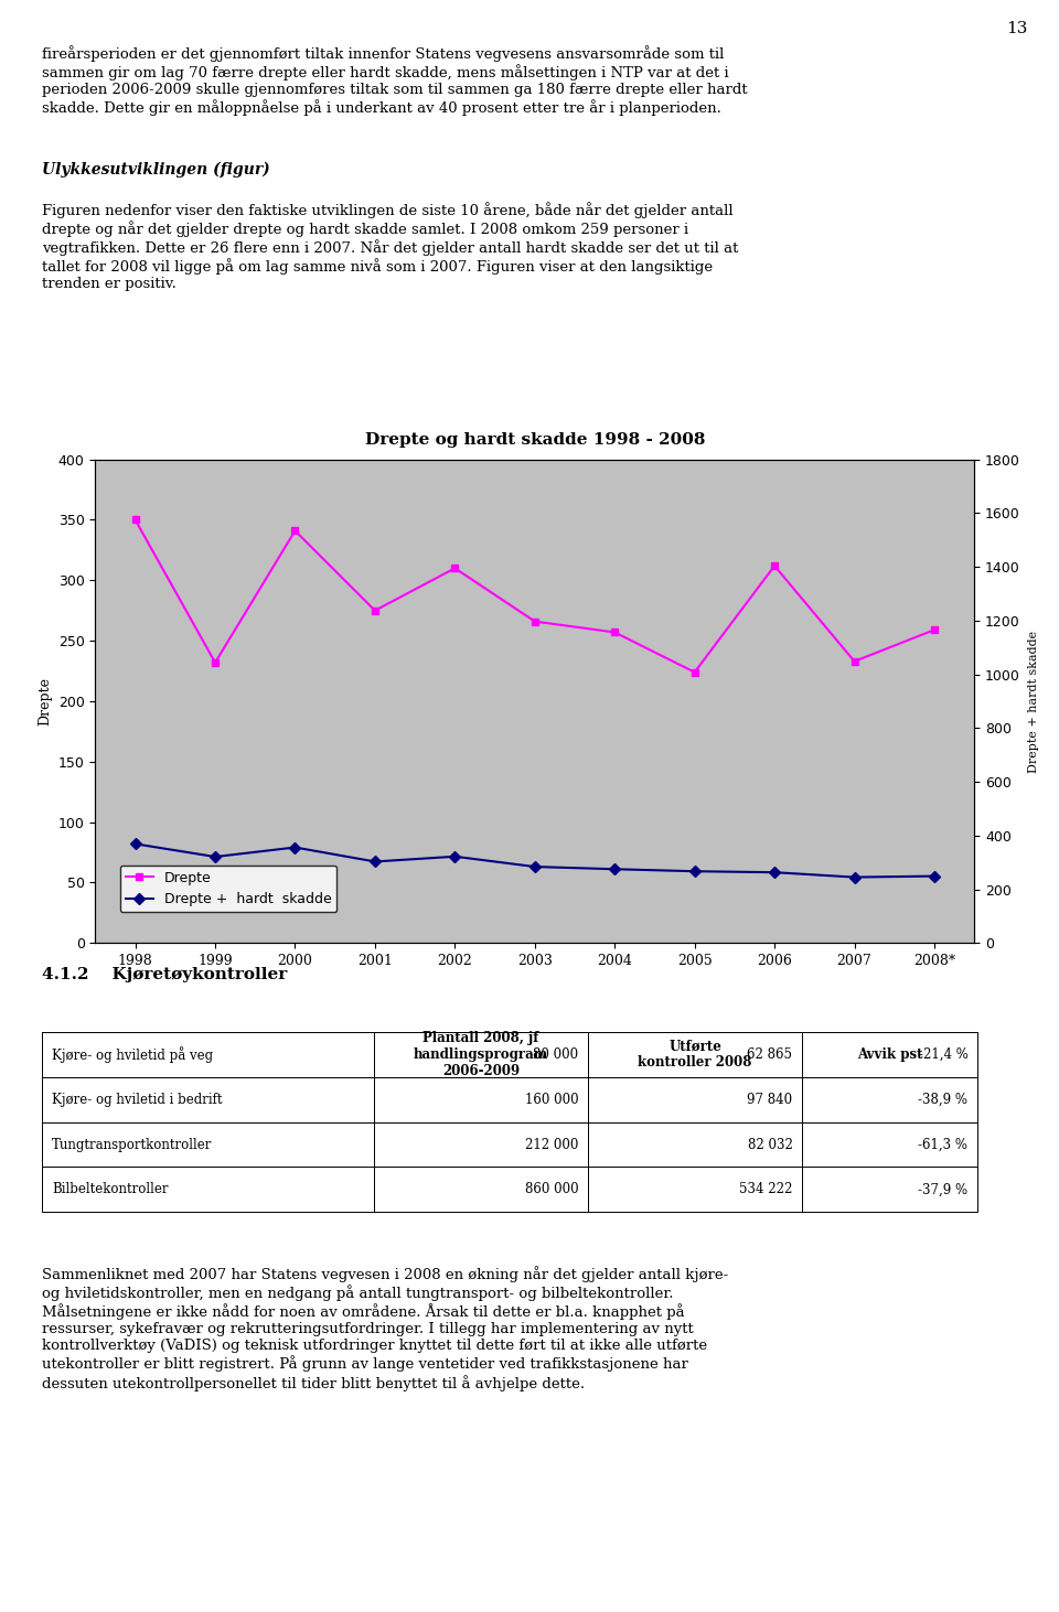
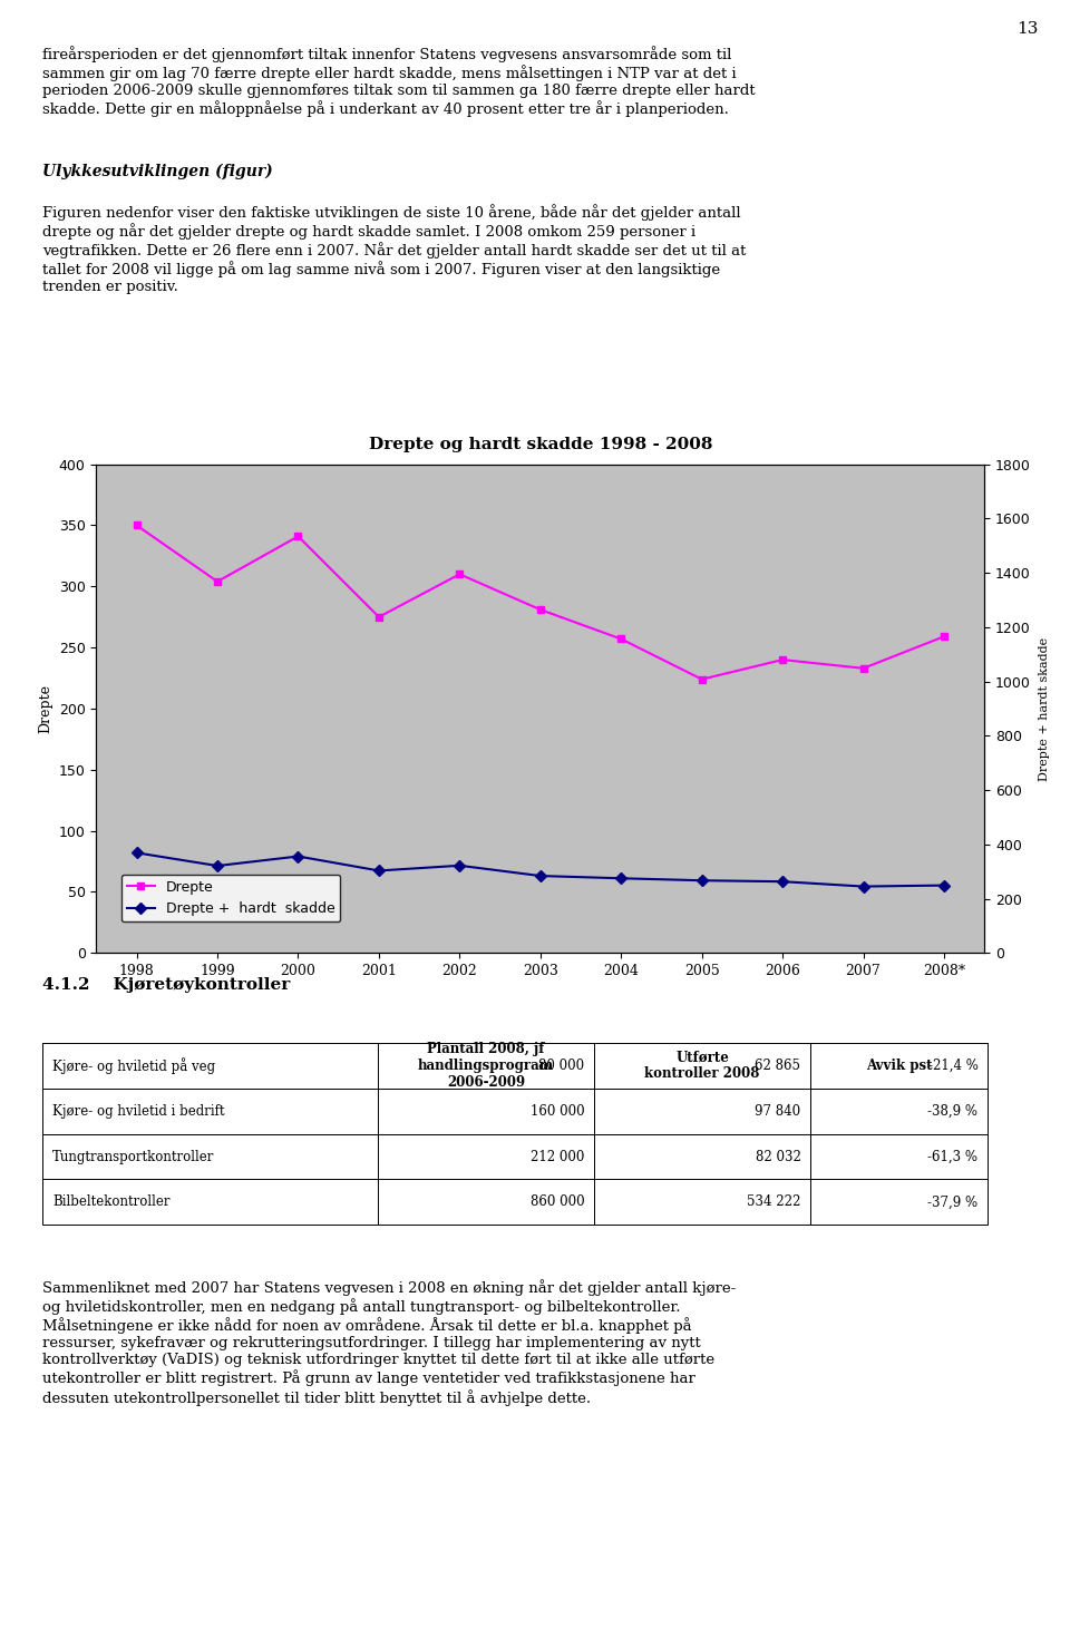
Drepte/1999: 232 -> 304
Drepte/2003: 266 -> 281
Drepte/2006: 312 -> 240
